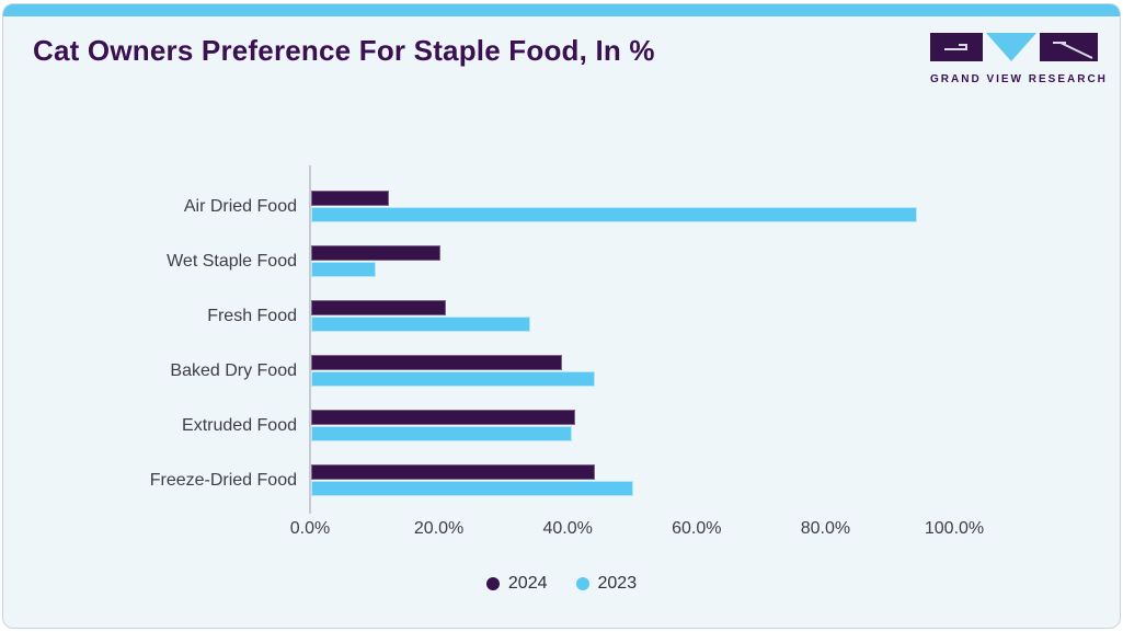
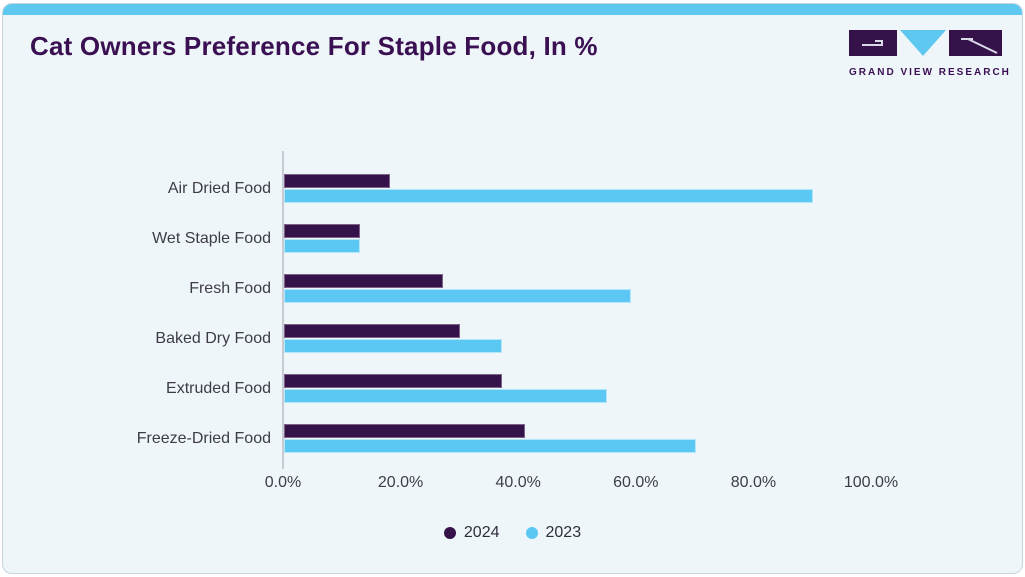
2024/Air Dried Food: 12% -> 18%
2023/Air Dried Food: 94% -> 90%
2024/Wet Staple Food: 20% -> 13%
2023/Wet Staple Food: 10% -> 13%
2024/Fresh Food: 21% -> 27%
2023/Fresh Food: 34% -> 59%
2024/Baked Dry Food: 39% -> 30%
2023/Baked Dry Food: 44% -> 37%
2024/Extruded Food: 41% -> 37%
2023/Extruded Food: 40% -> 55%
2024/Freeze-Dried Food: 44% -> 41%
2023/Freeze-Dried Food: 50% -> 70%
